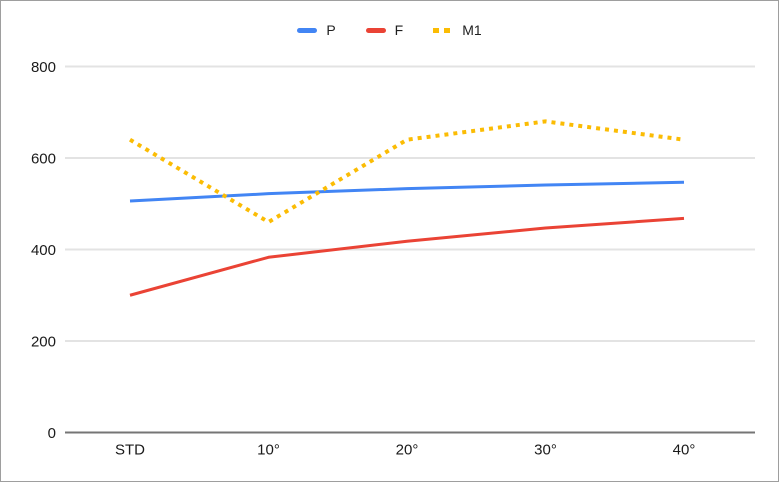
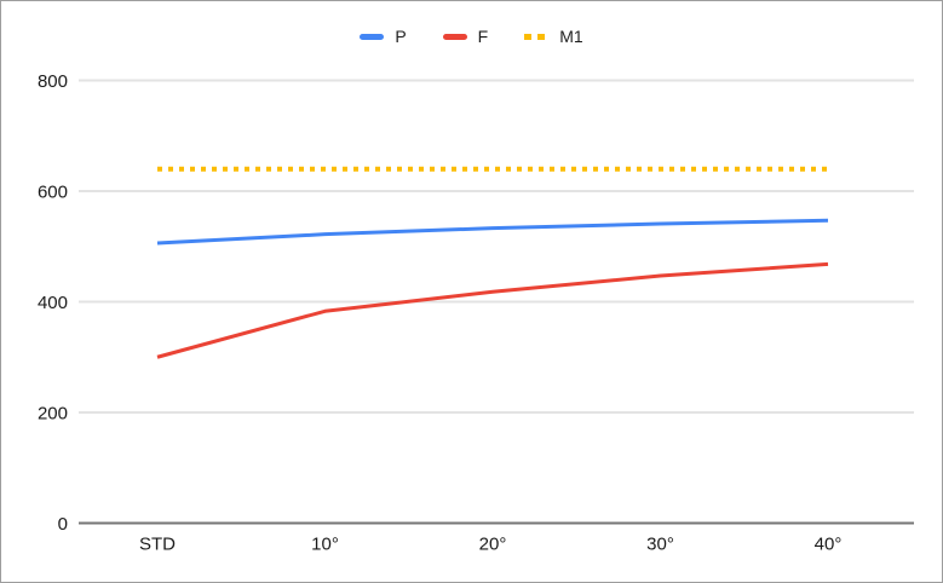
M1/10°: 460 -> 640
M1/30°: 680 -> 640
